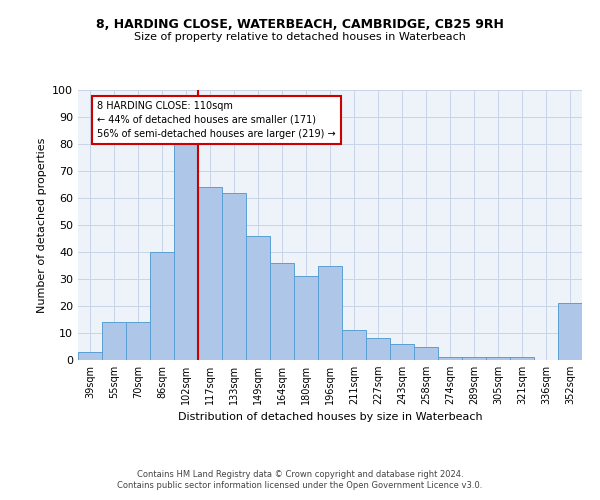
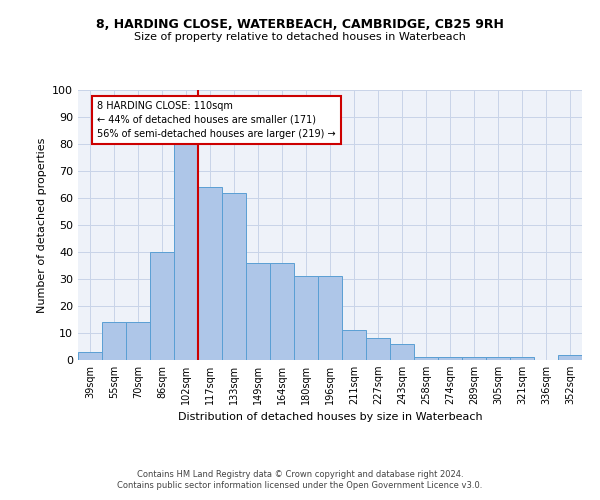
149sqm: 46 -> 36
196sqm: 35 -> 31
258sqm: 5 -> 1
352sqm: 21 -> 2
